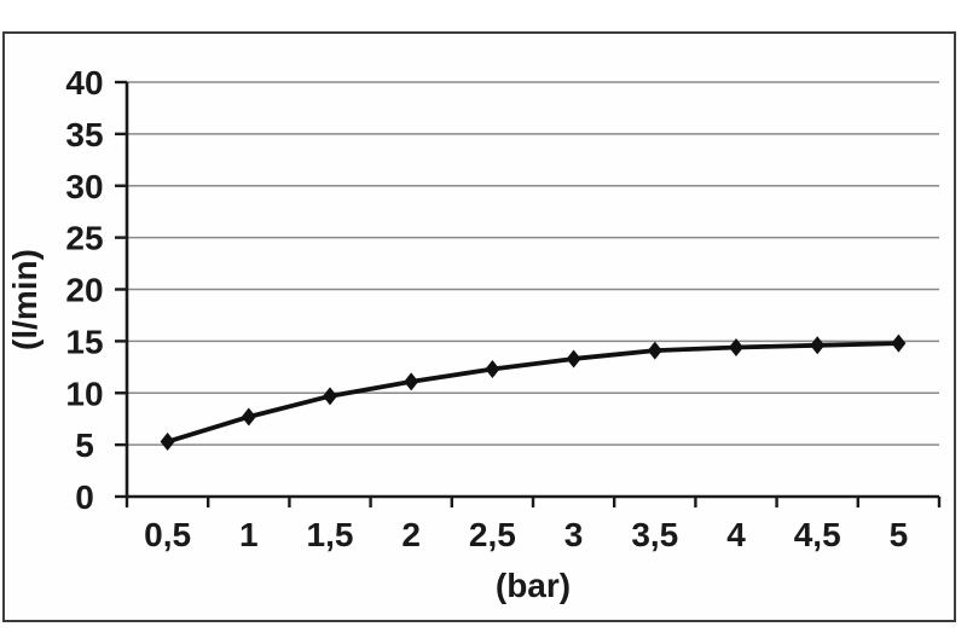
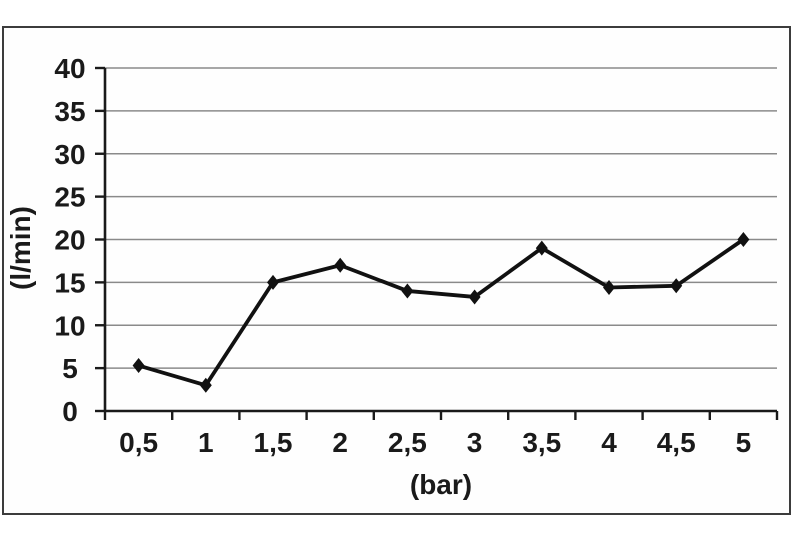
1: 8 -> 3
1,5: 10 -> 15
2: 11 -> 17
2,5: 12 -> 14
3,5: 14 -> 19
5: 15 -> 20
